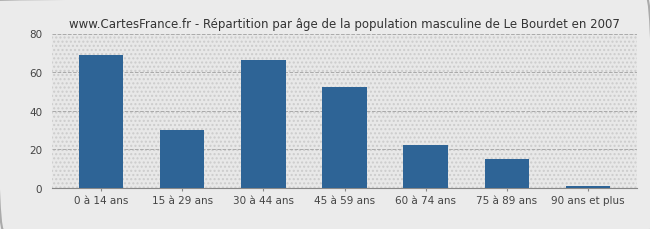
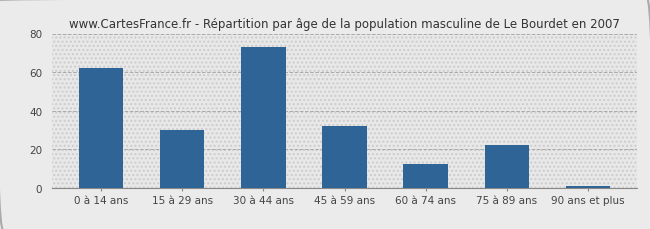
0 à 14 ans: 69 -> 62
30 à 44 ans: 66 -> 73
45 à 59 ans: 52 -> 32
60 à 74 ans: 22 -> 12
75 à 89 ans: 15 -> 22
